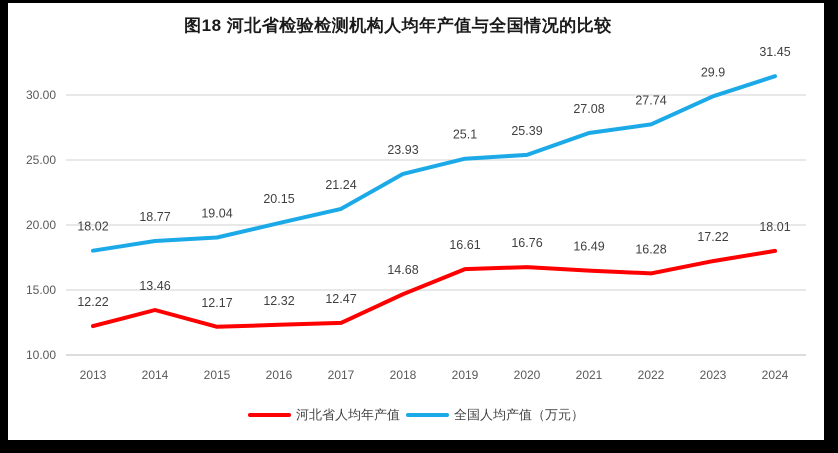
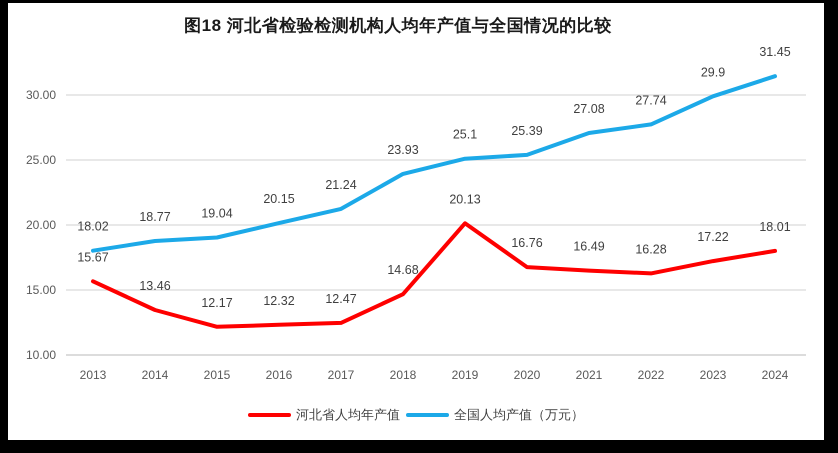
河北省人均年产值/2013: 12.22 -> 15.67
河北省人均年产值/2019: 16.61 -> 20.13
